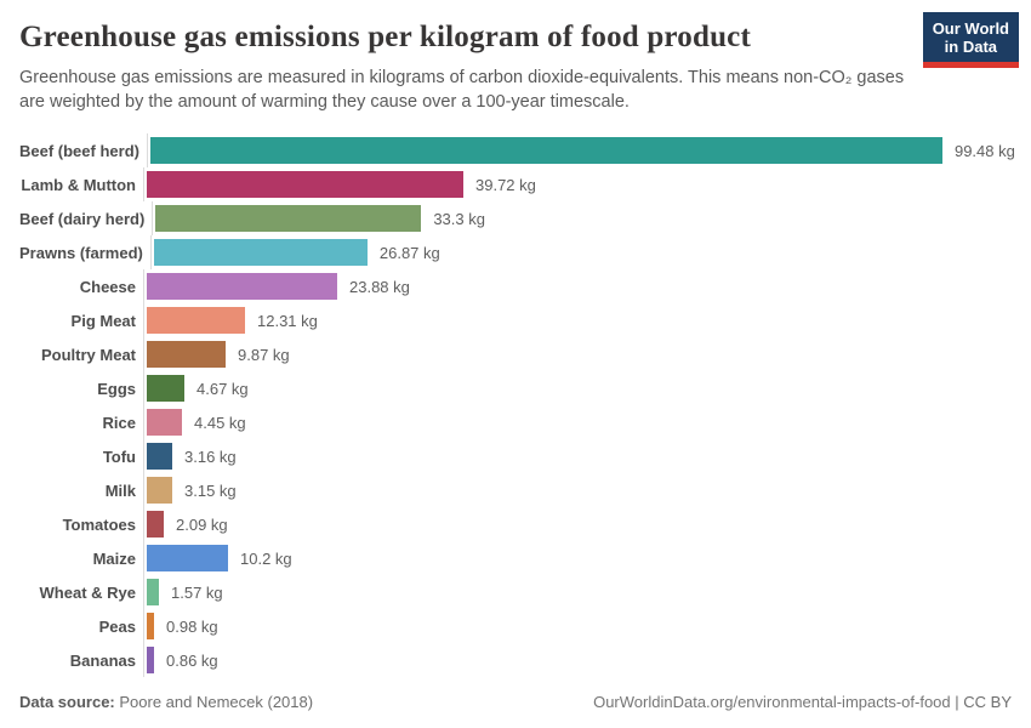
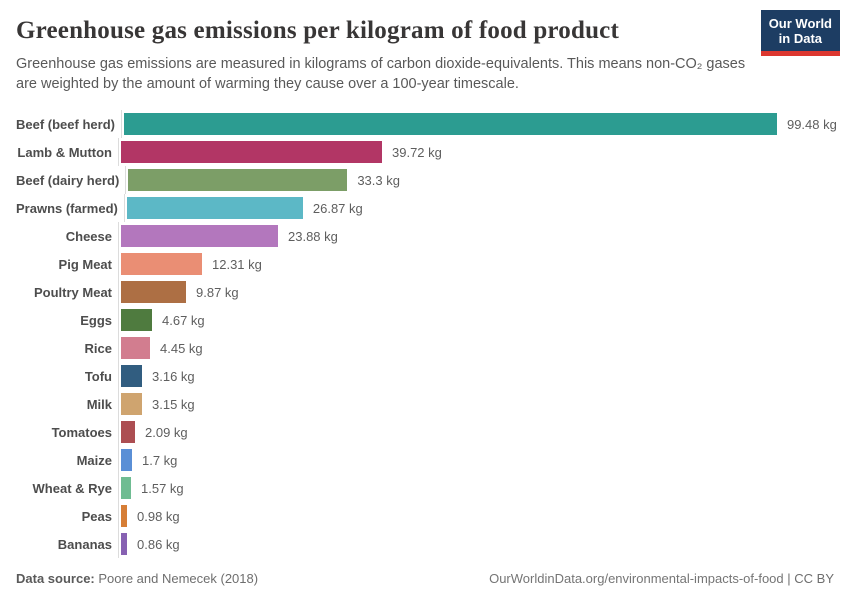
Maize: 10.2 -> 1.7
